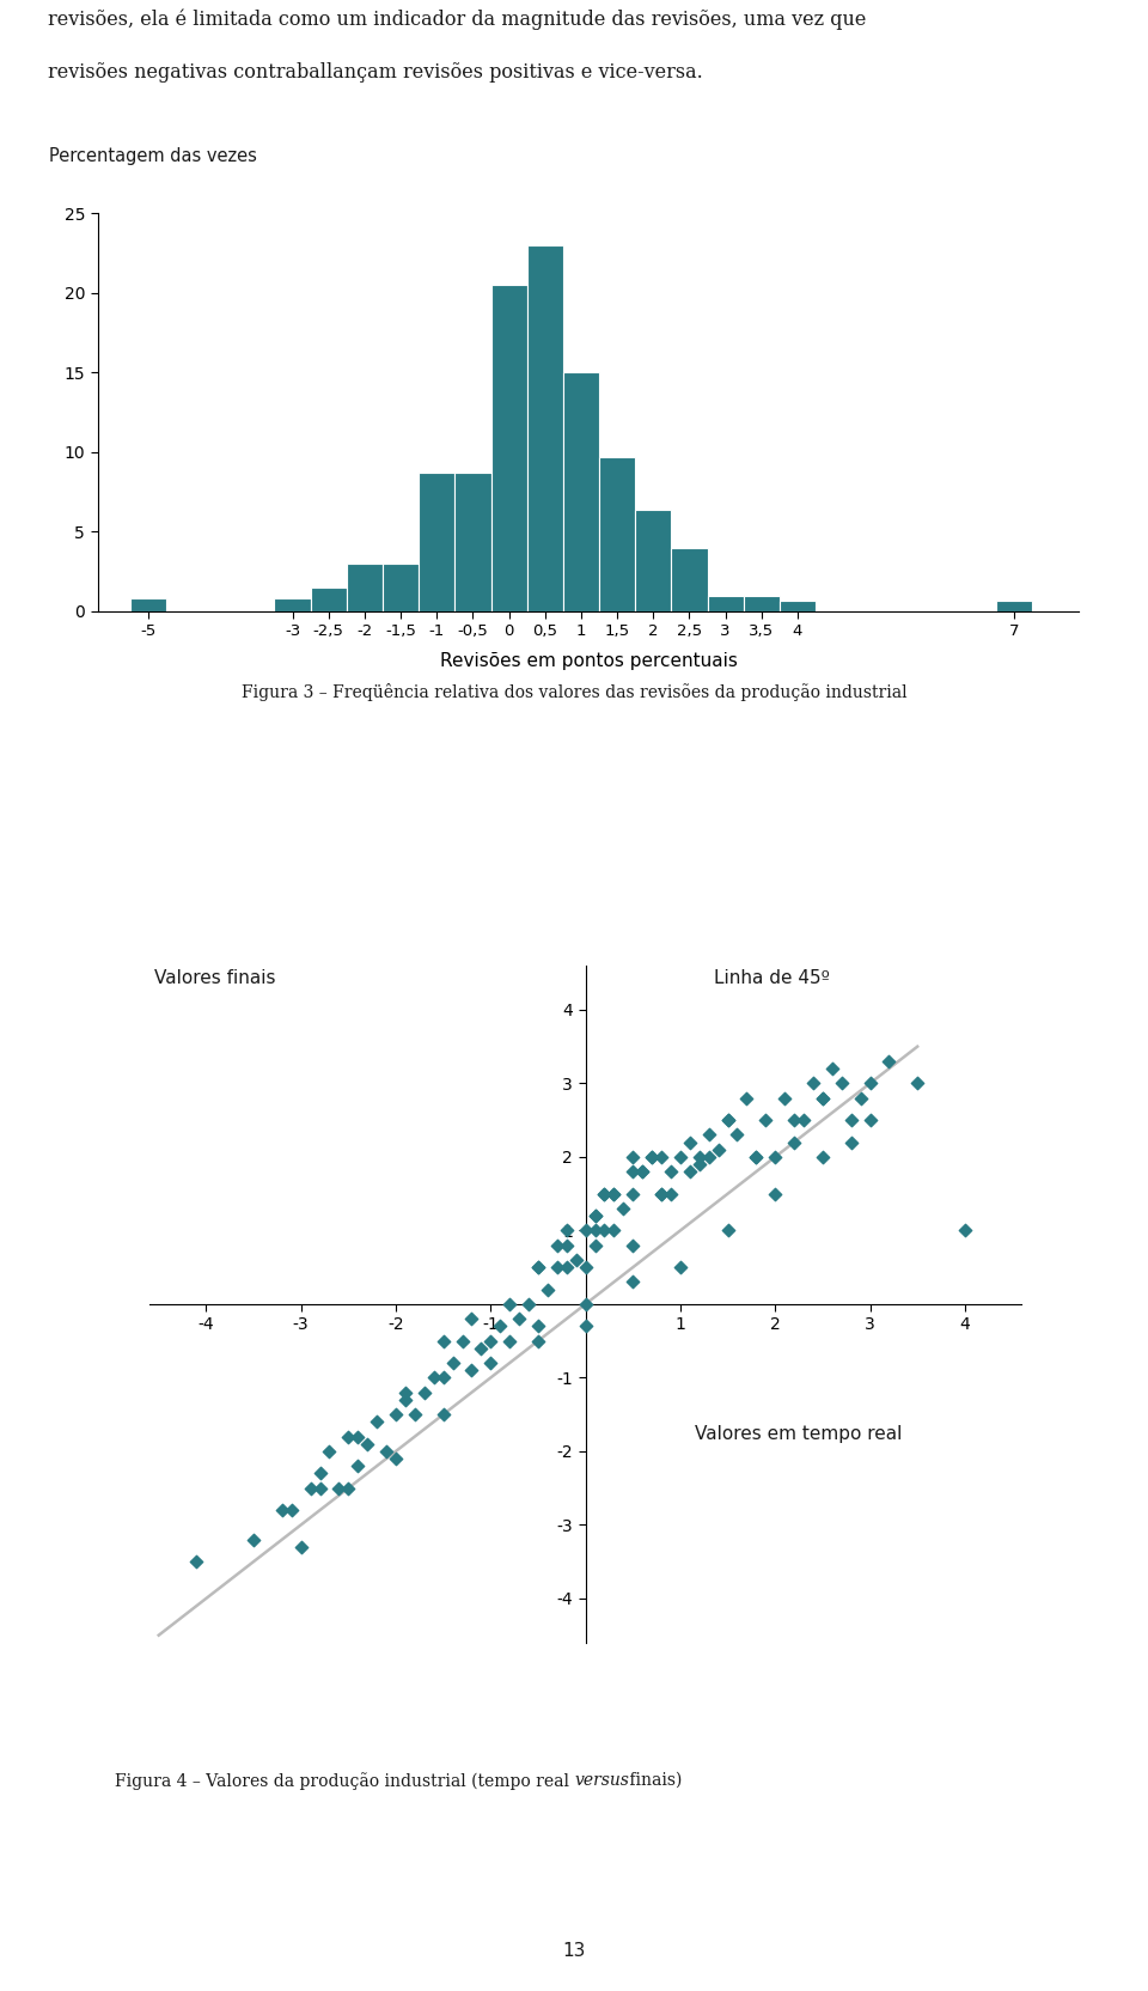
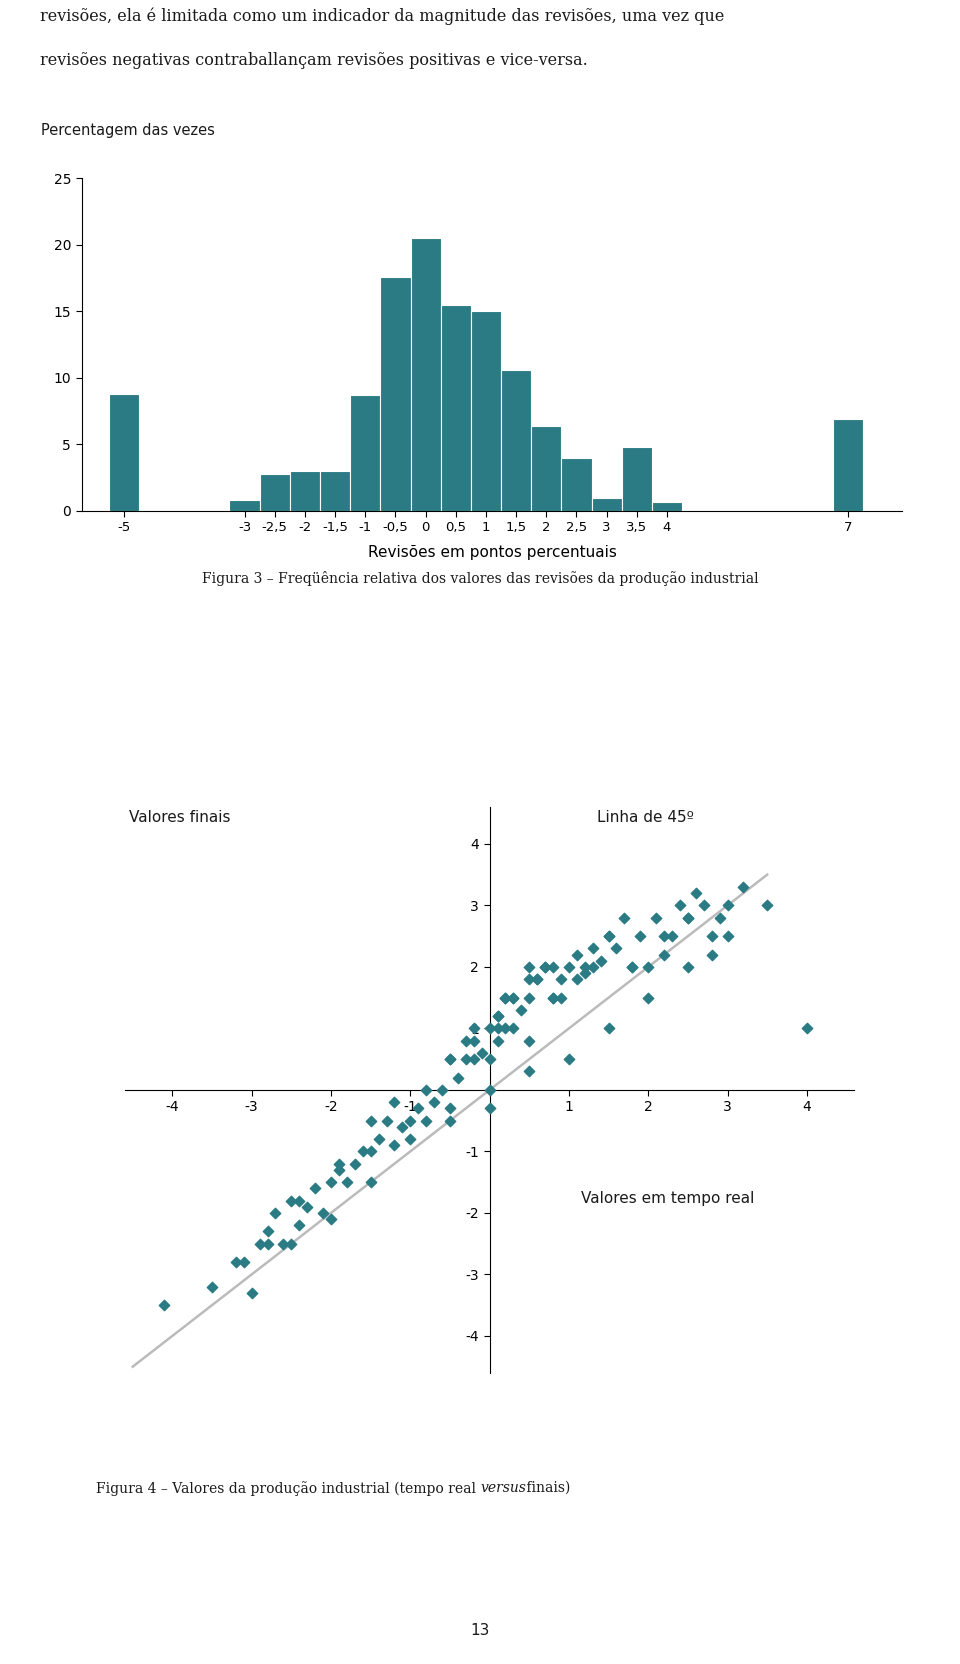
-5: 0.8 -> 8.8
-2,5: 1.5 -> 2.8
-0,5: 8.7 -> 17.6
0,5: 23.0 -> 15.5
1,5: 9.7 -> 10.6
3,5: 1.0 -> 4.8
7: 0.7 -> 6.9
